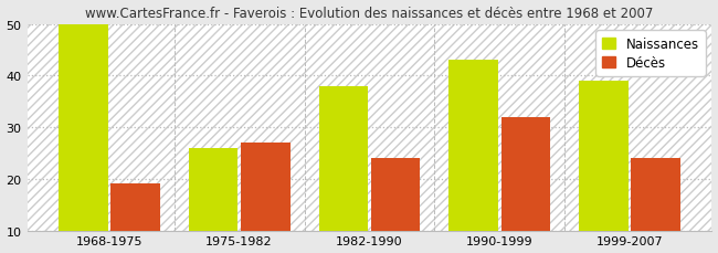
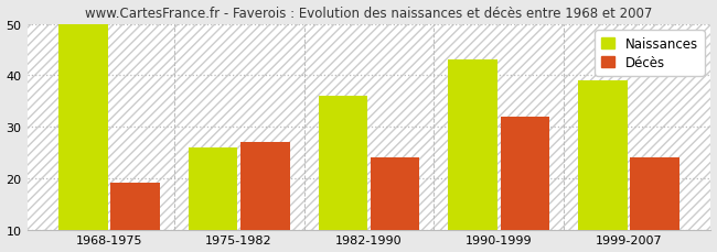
Naissances/1982-1990: 38 -> 36
